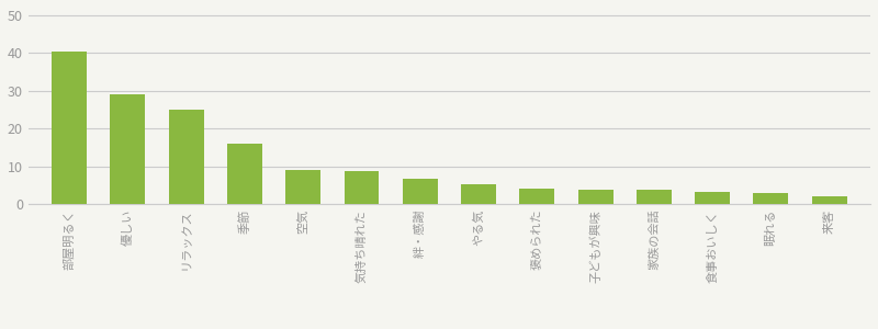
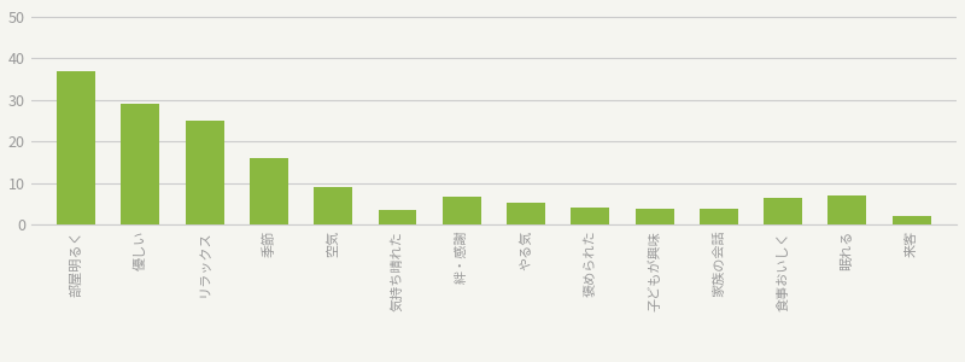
部屋明るく: 40.5 -> 37.0
気持ち晴れた: 8.8 -> 3.5
食事おいしく: 3.2 -> 6.5
眠れる: 2.8 -> 7.0
